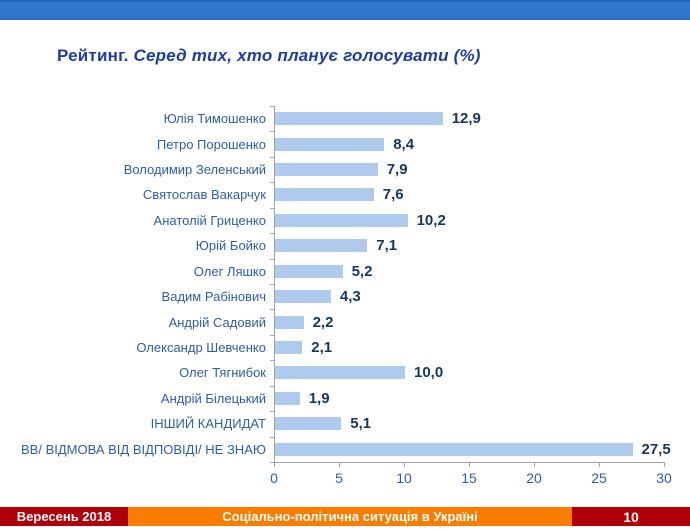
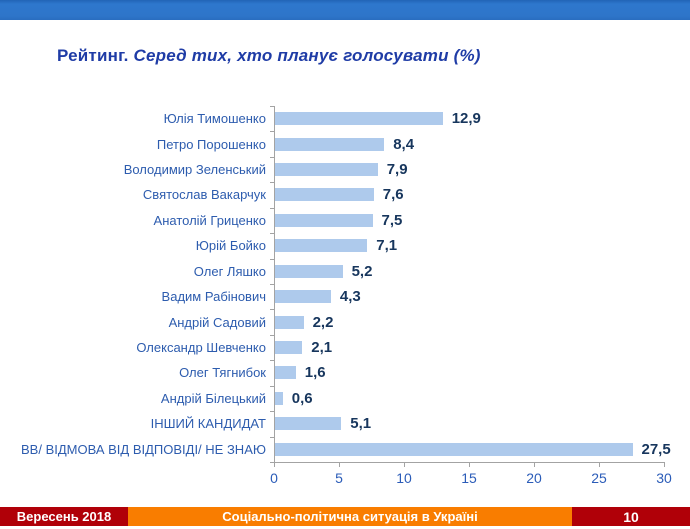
Анатолій Гриценко: 10,2 -> 7,5
Олег Тягнибок: 10,0 -> 1,6
Андрій Білецький: 1,9 -> 0,6
